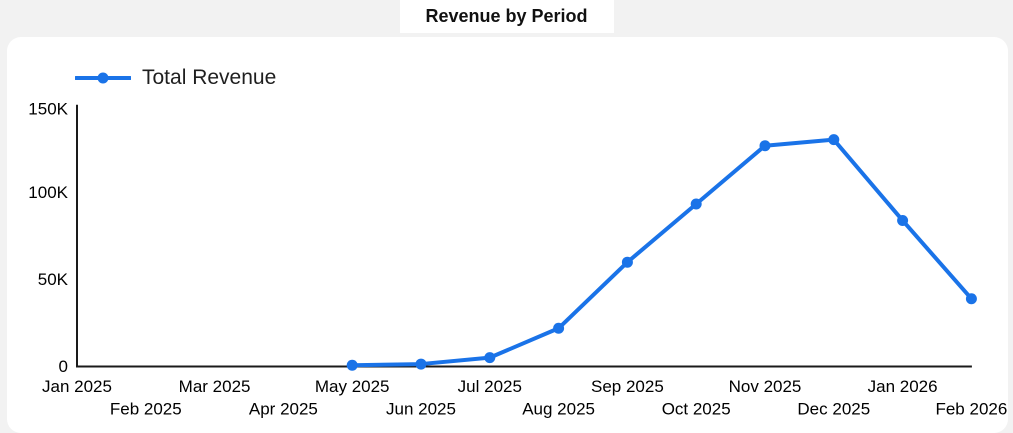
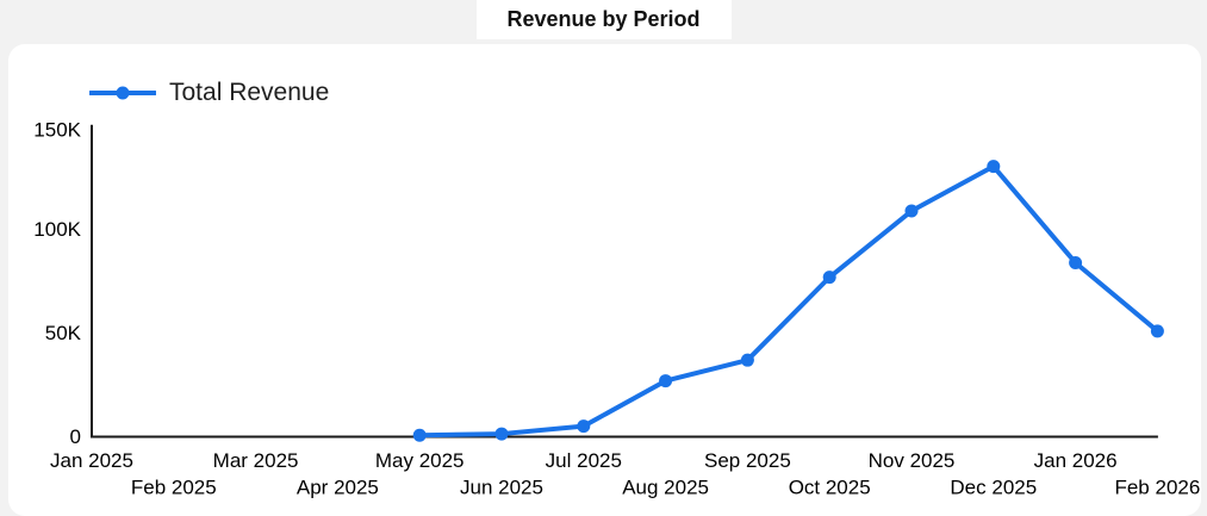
Aug 2025: 22K -> 27K
Sep 2025: 60K -> 37K
Oct 2025: 94K -> 77K
Nov 2025: 127K -> 109K
Feb 2026: 39K -> 51K
